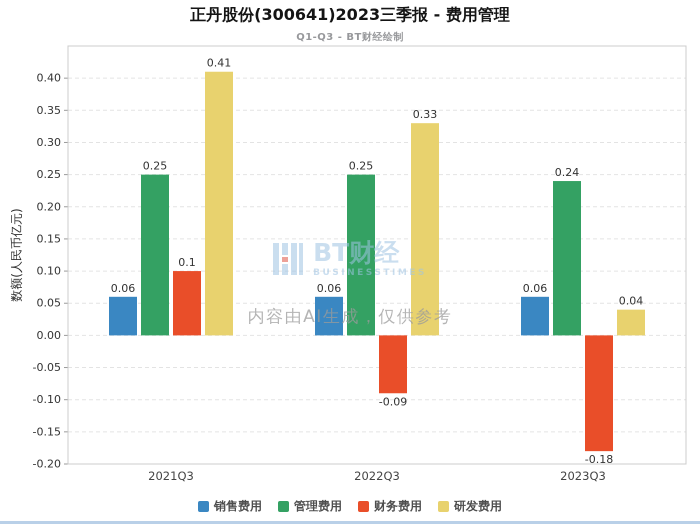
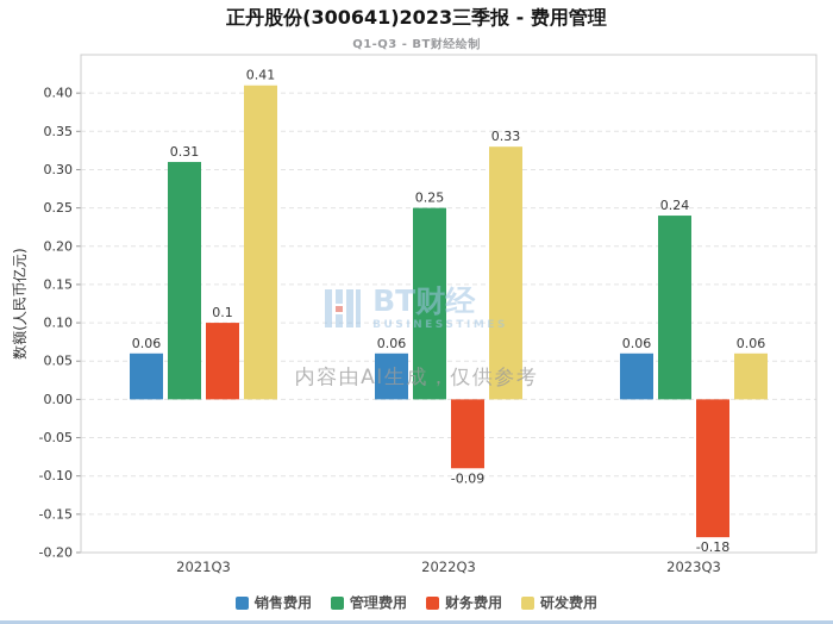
管理费用/2021Q3: 0.25 -> 0.31
研发费用/2023Q3: 0.04 -> 0.06
